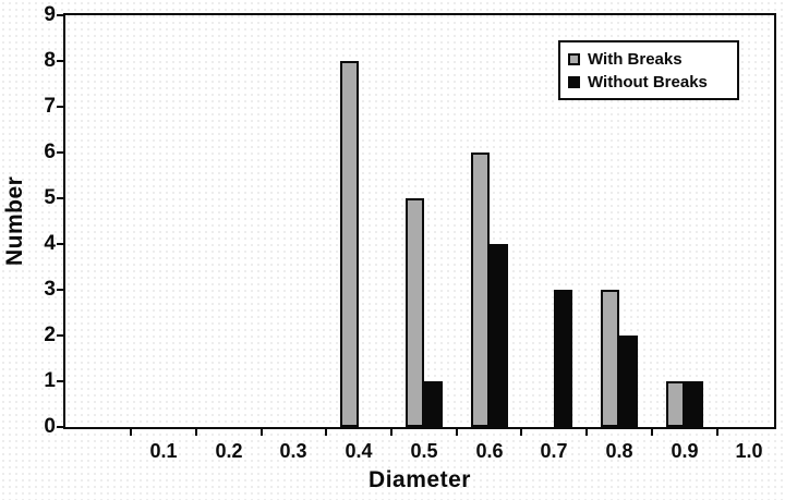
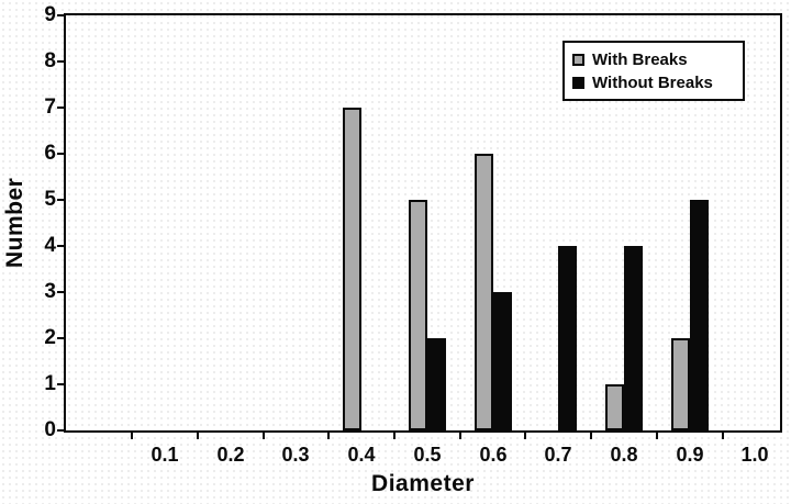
With Breaks/0.4: 8 -> 7
Without Breaks/0.5: 1 -> 2
Without Breaks/0.6: 4 -> 3
Without Breaks/0.7: 3 -> 4
With Breaks/0.8: 3 -> 1
Without Breaks/0.8: 2 -> 4
With Breaks/0.9: 1 -> 2
Without Breaks/0.9: 1 -> 5
